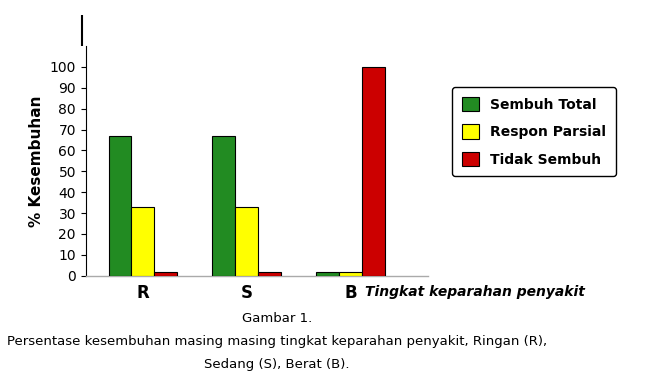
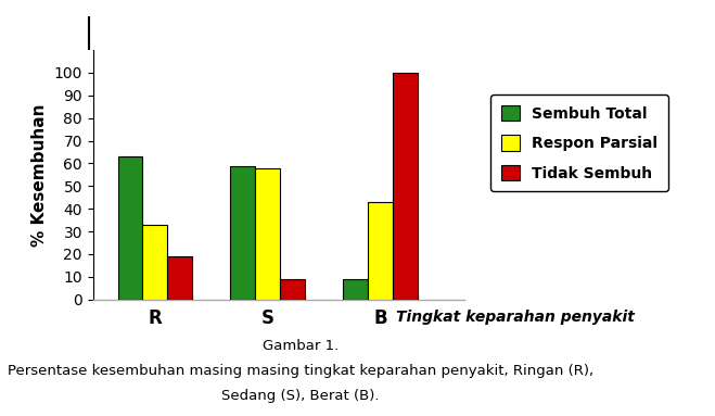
Sembuh Total/R: 67 -> 63
Tidak Sembuh/R: 2 -> 19
Sembuh Total/S: 67 -> 59
Respon Parsial/S: 33 -> 58
Tidak Sembuh/S: 2 -> 9
Sembuh Total/B: 2 -> 9
Respon Parsial/B: 2 -> 43
